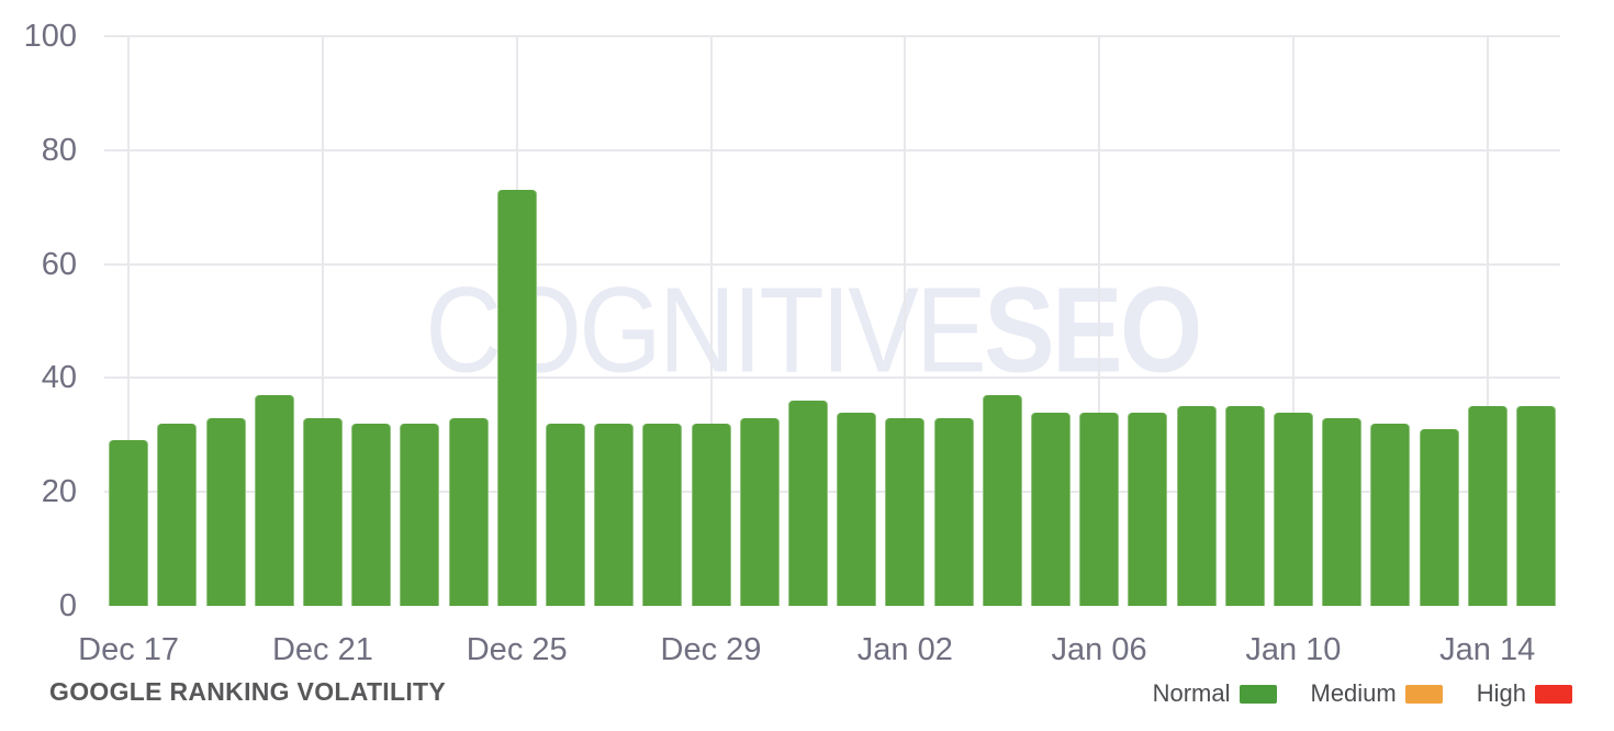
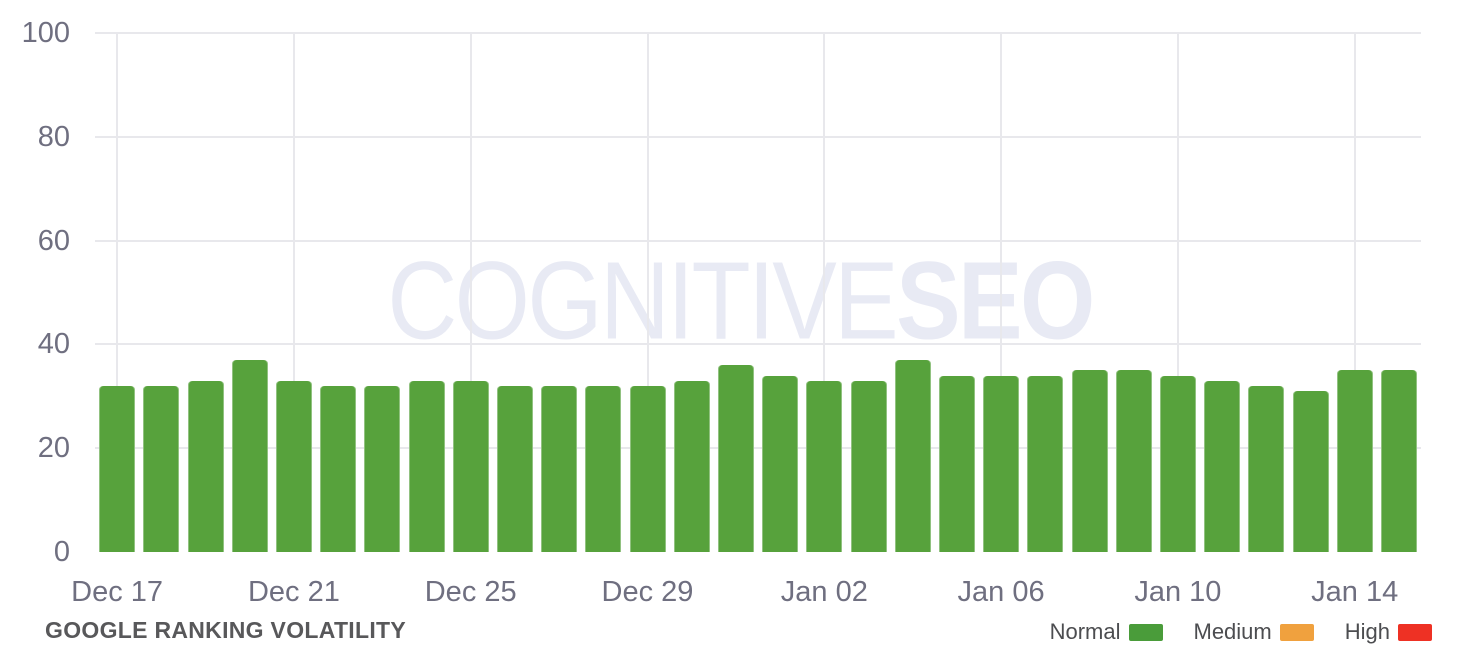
Dec 17: 29 -> 32
Dec 25: 73 -> 33
